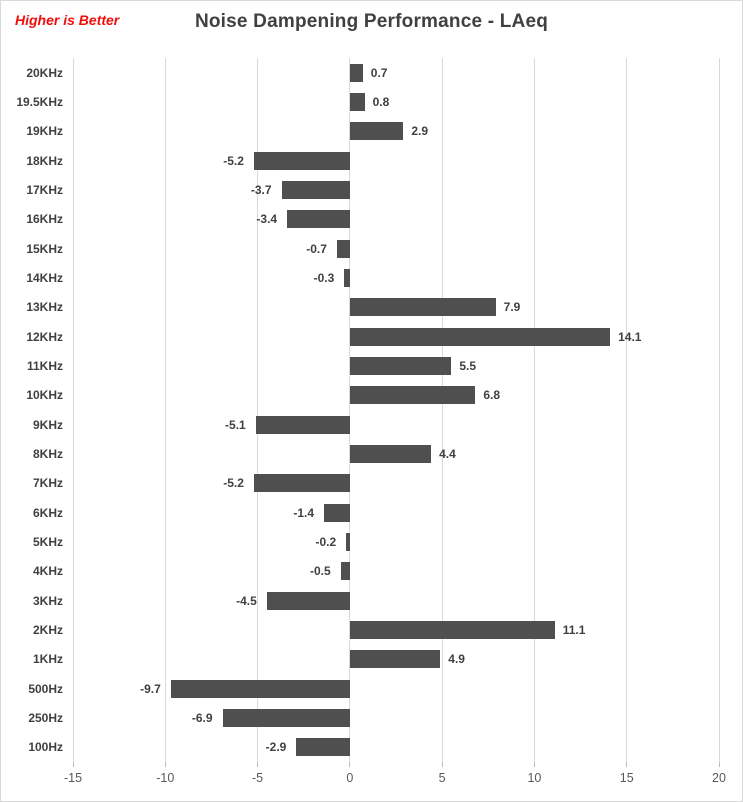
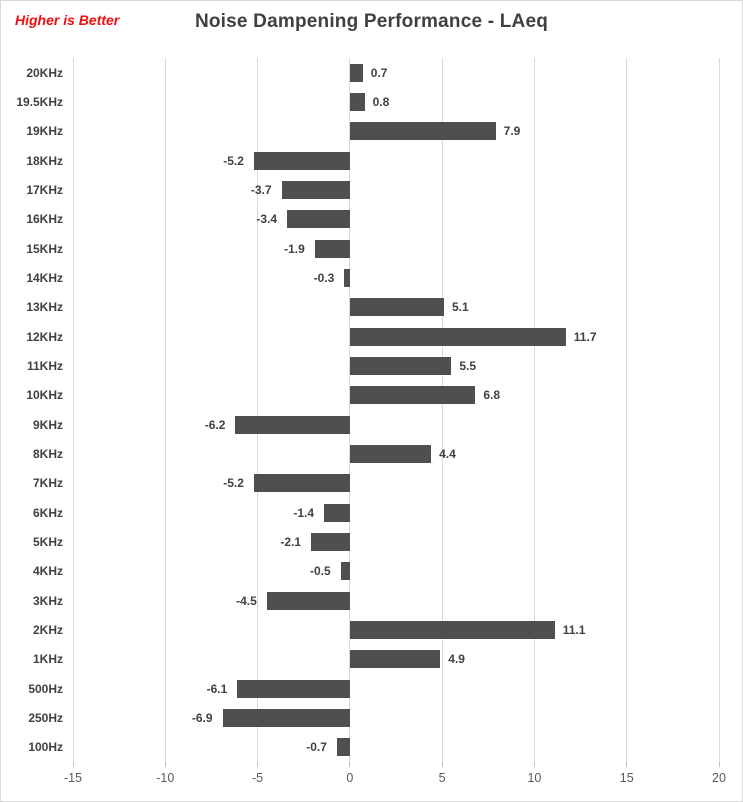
19KHz: 2.9 -> 7.9
15KHz: -0.7 -> -1.9
13KHz: 7.9 -> 5.1
12KHz: 14.1 -> 11.7
9KHz: -5.1 -> -6.2
5KHz: -0.2 -> -2.1
500Hz: -9.7 -> -6.1
100Hz: -2.9 -> -0.7
